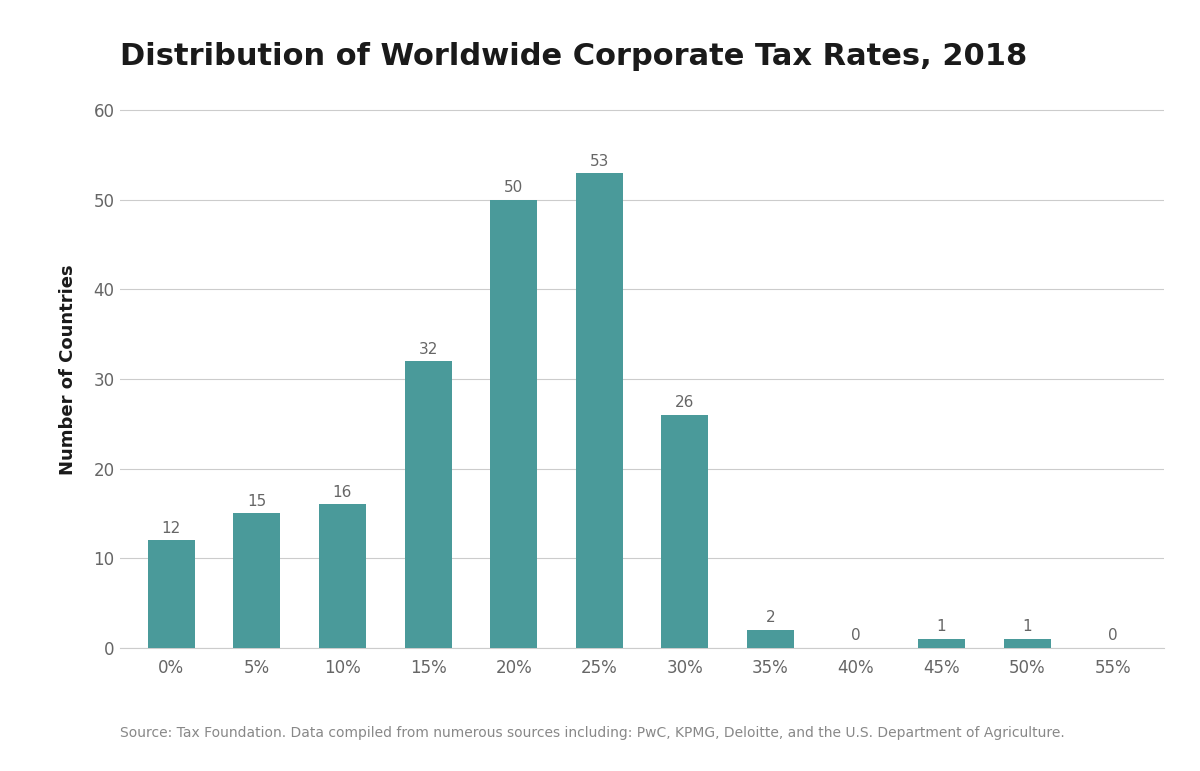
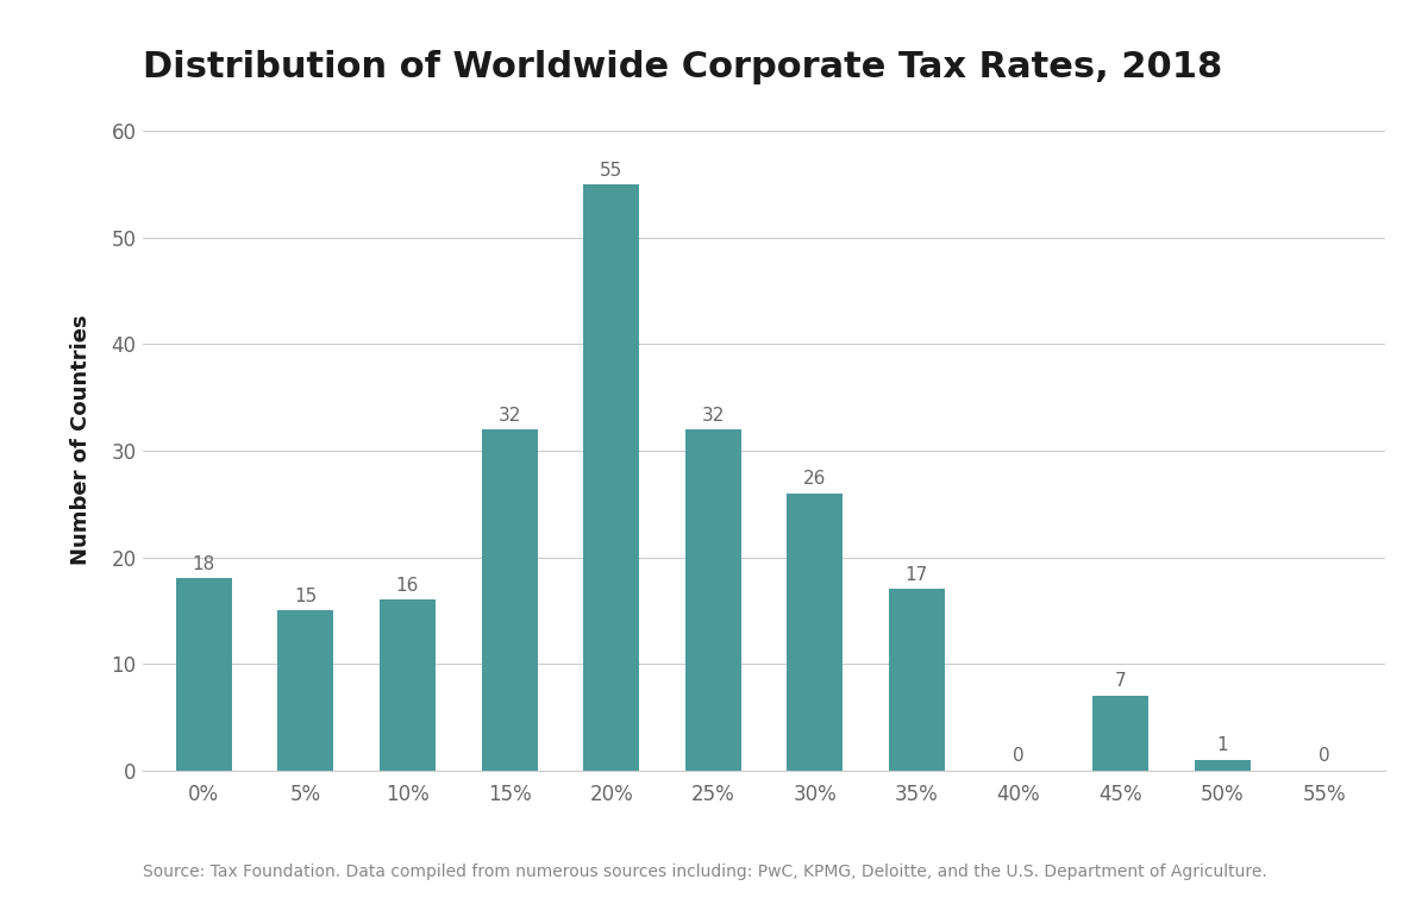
0%: 12 -> 18
20%: 50 -> 55
25%: 53 -> 32
35%: 2 -> 17
45%: 1 -> 7
